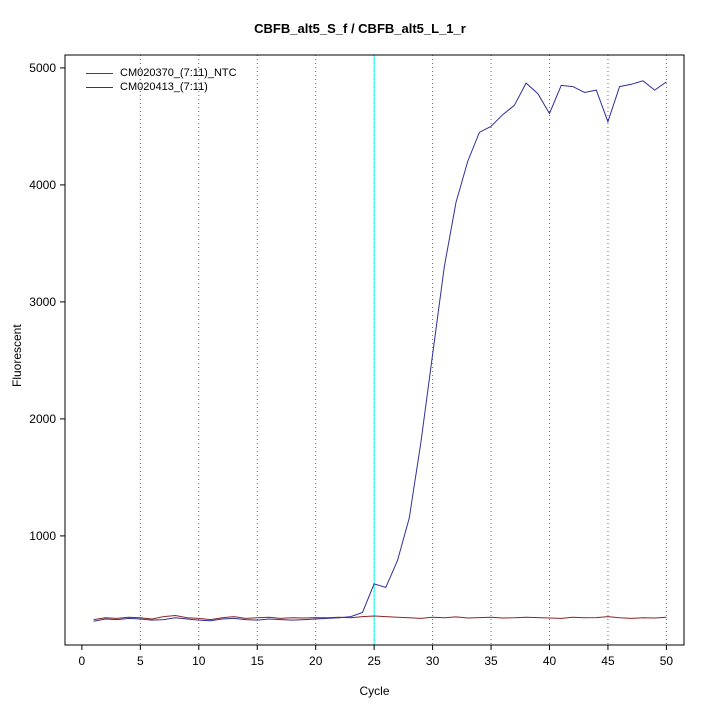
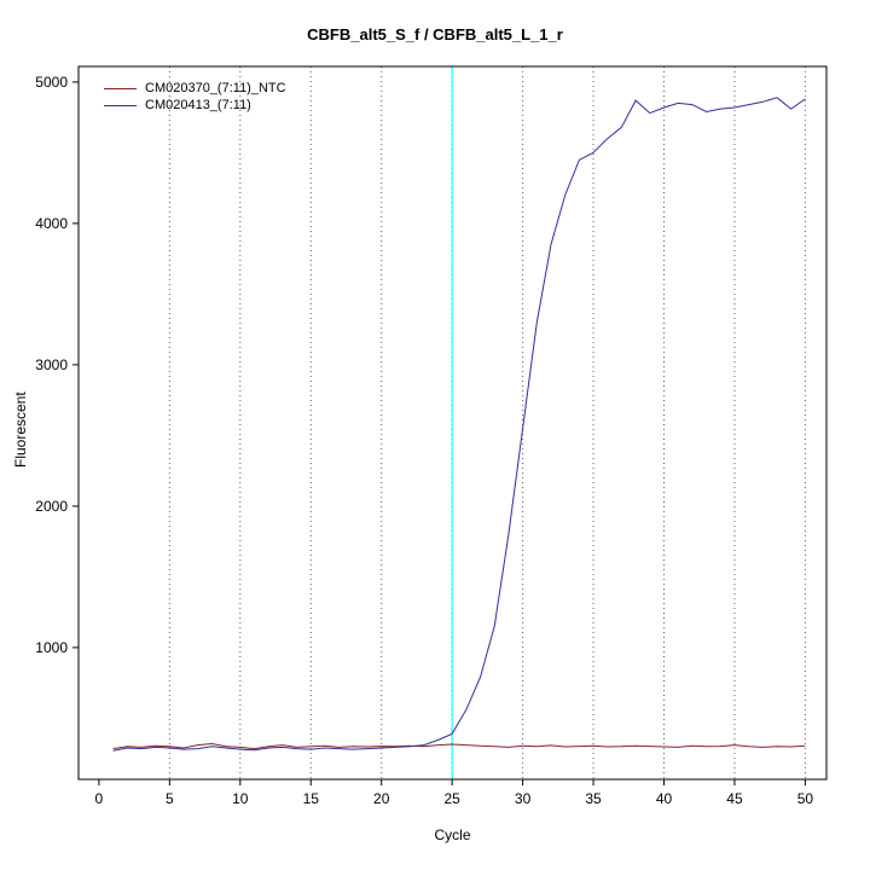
CM020413_(7:11)/25: 590 -> 390
CM020413_(7:11)/40: 4610 -> 4820
CM020413_(7:11)/45: 4540 -> 4820
